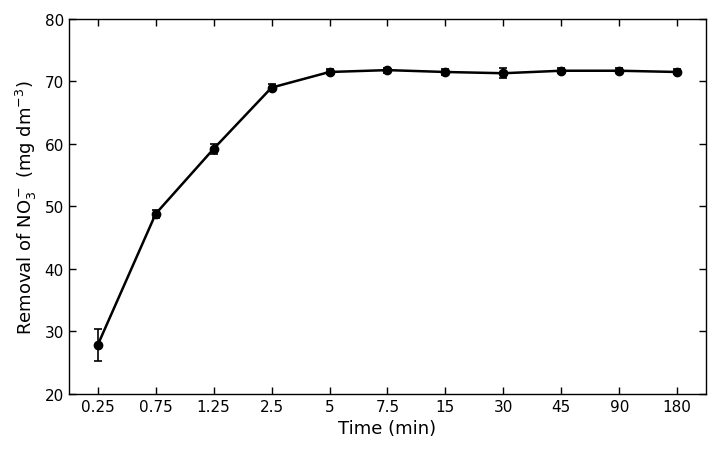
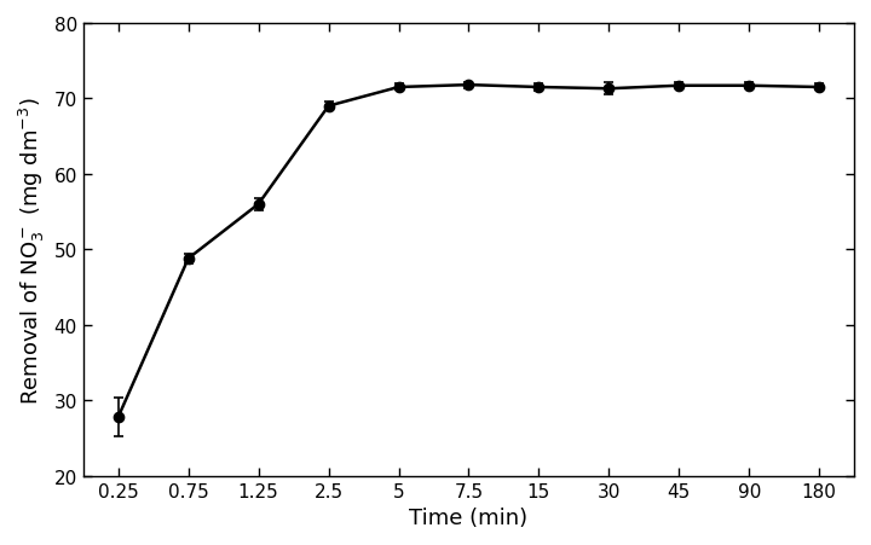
1.25: 59.2 -> 56.0
